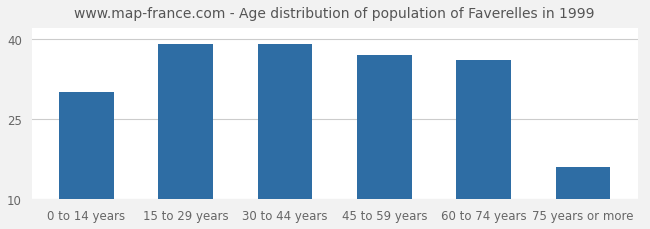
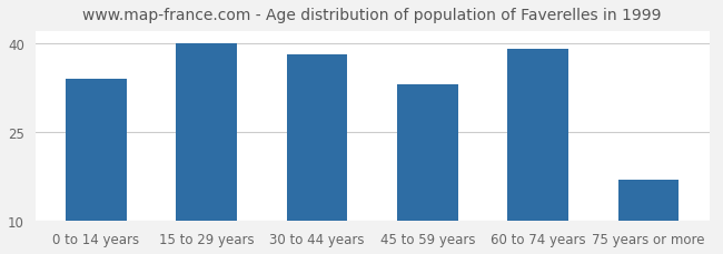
0 to 14 years: 30 -> 34
15 to 29 years: 39 -> 40
30 to 44 years: 39 -> 38
45 to 59 years: 37 -> 33
60 to 74 years: 36 -> 39
75 years or more: 16 -> 17
